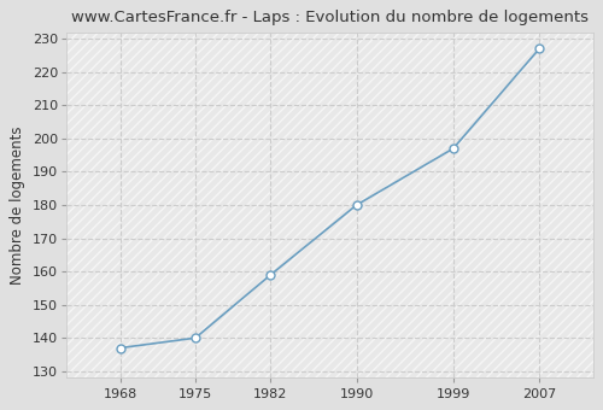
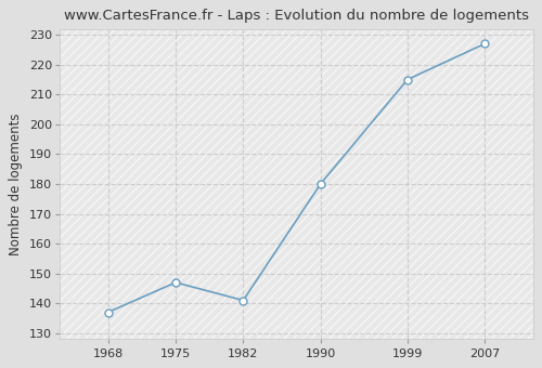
1975: 140 -> 147
1982: 159 -> 141
1999: 197 -> 215
